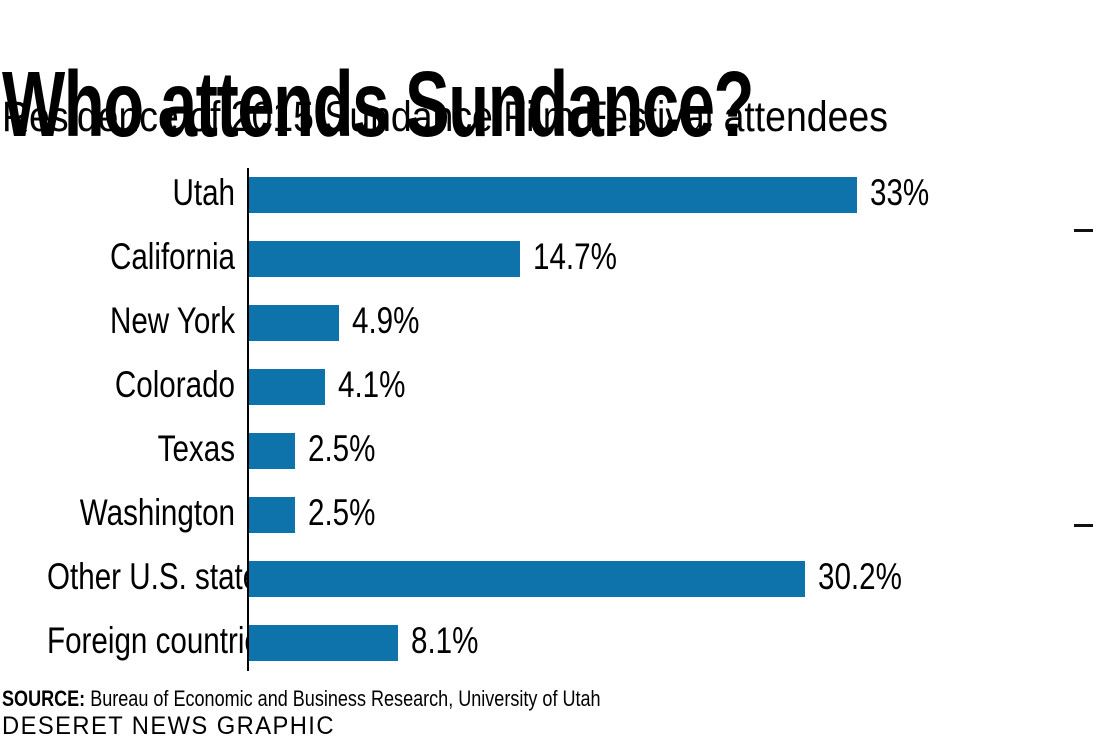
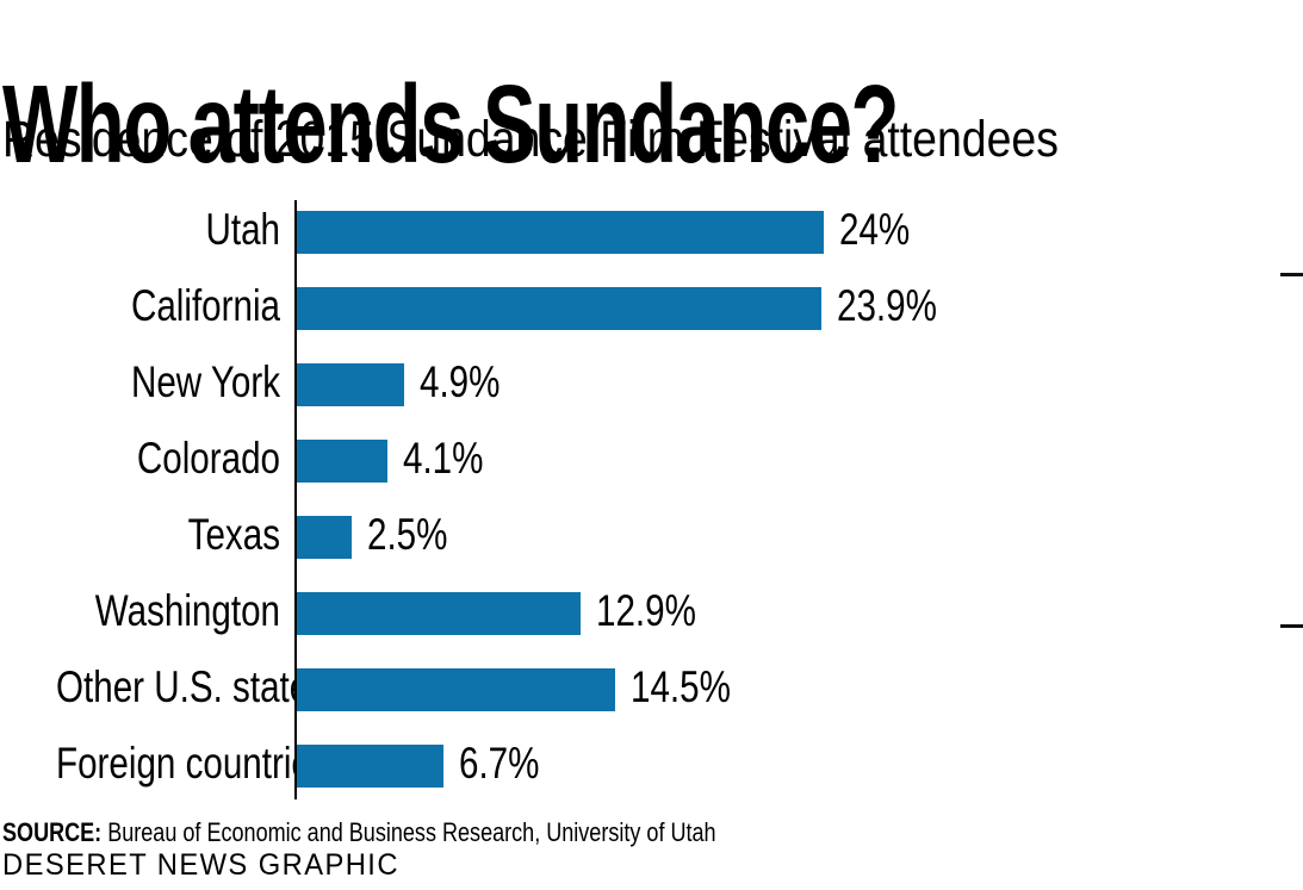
Utah: 33% -> 24%
California: 14.7% -> 23.9%
Washington: 2.5% -> 12.9%
Other U.S. states: 30.2% -> 14.5%
Foreign countries: 8.1% -> 6.7%
